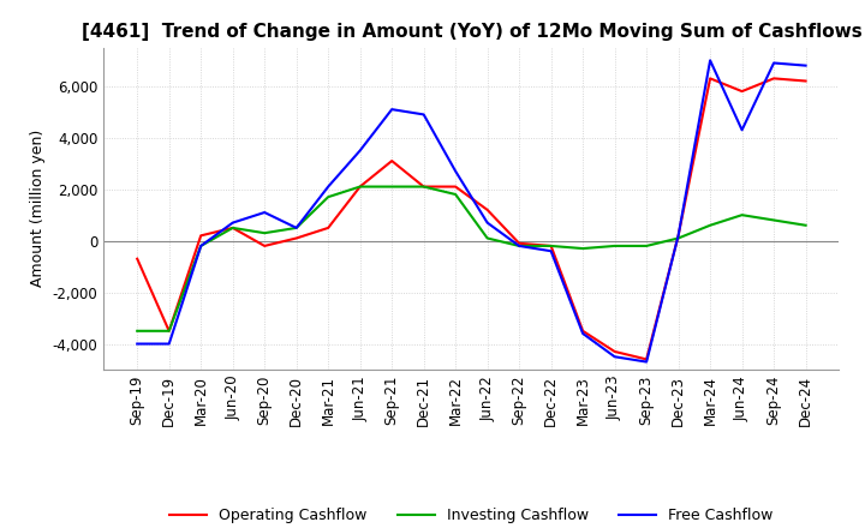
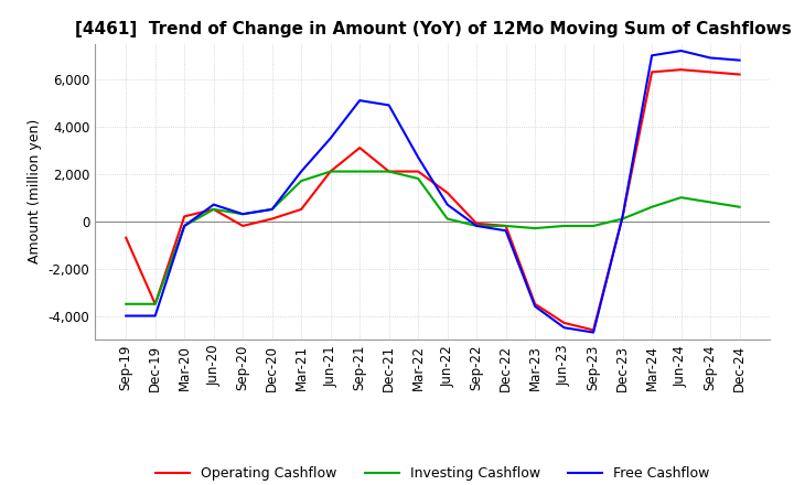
Free Cashflow/Sep-20: 1,100 -> 300
Operating Cashflow/Jun-24: 5,800 -> 6,400
Free Cashflow/Jun-24: 4,300 -> 7,200
